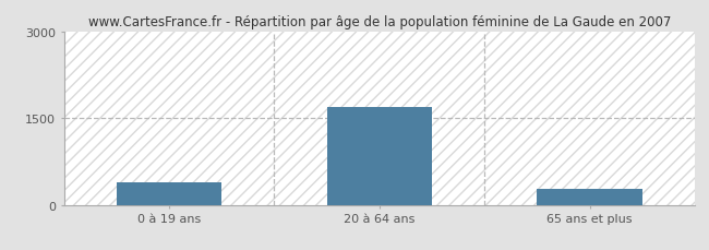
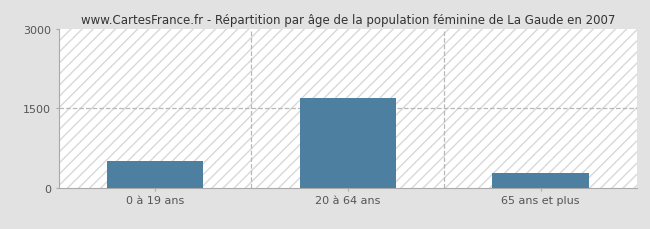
0 à 19 ans: 390 -> 500
